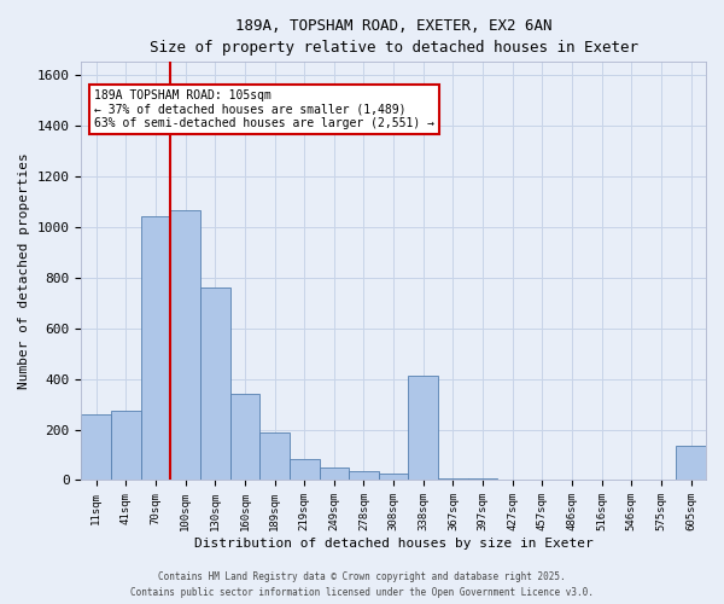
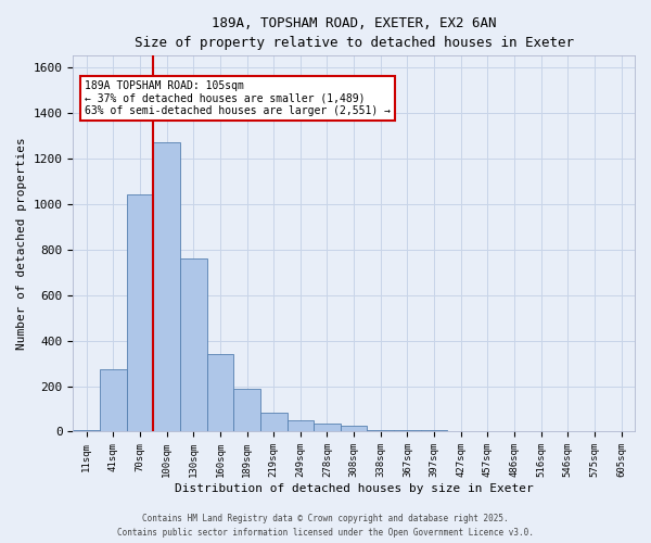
11sqm: 260 -> 5
100sqm: 1065 -> 1270
338sqm: 410 -> 5
605sqm: 135 -> 2
